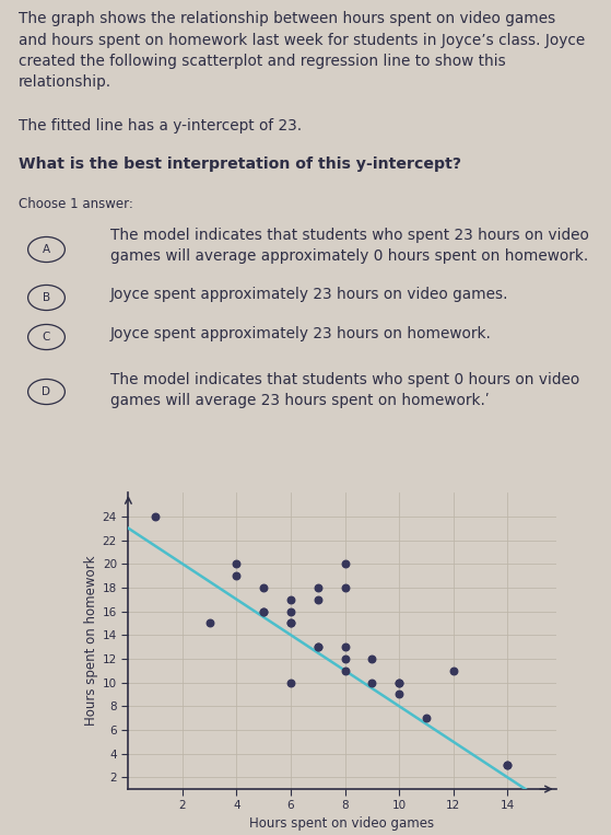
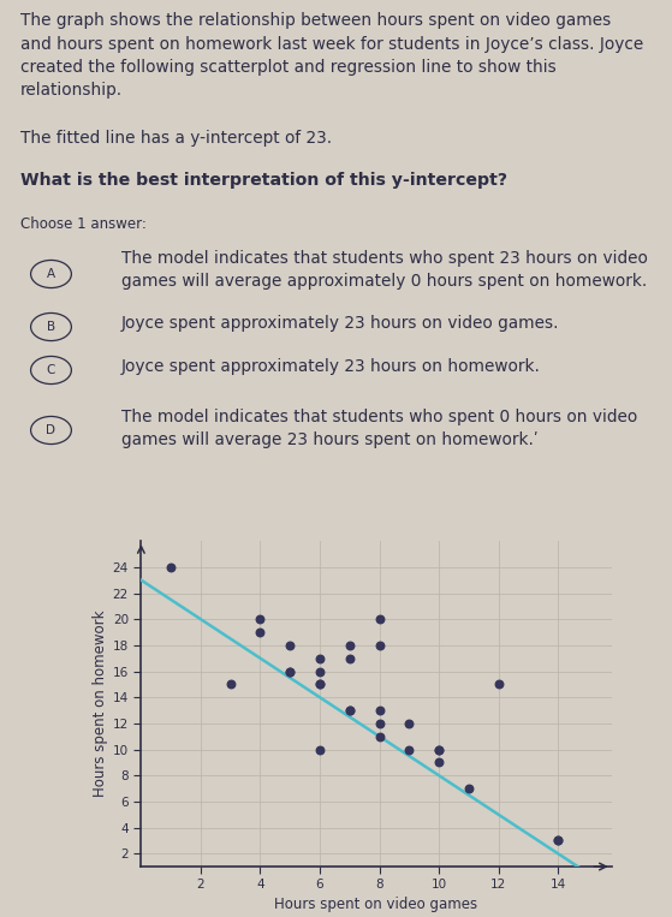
12: 11 -> 15
